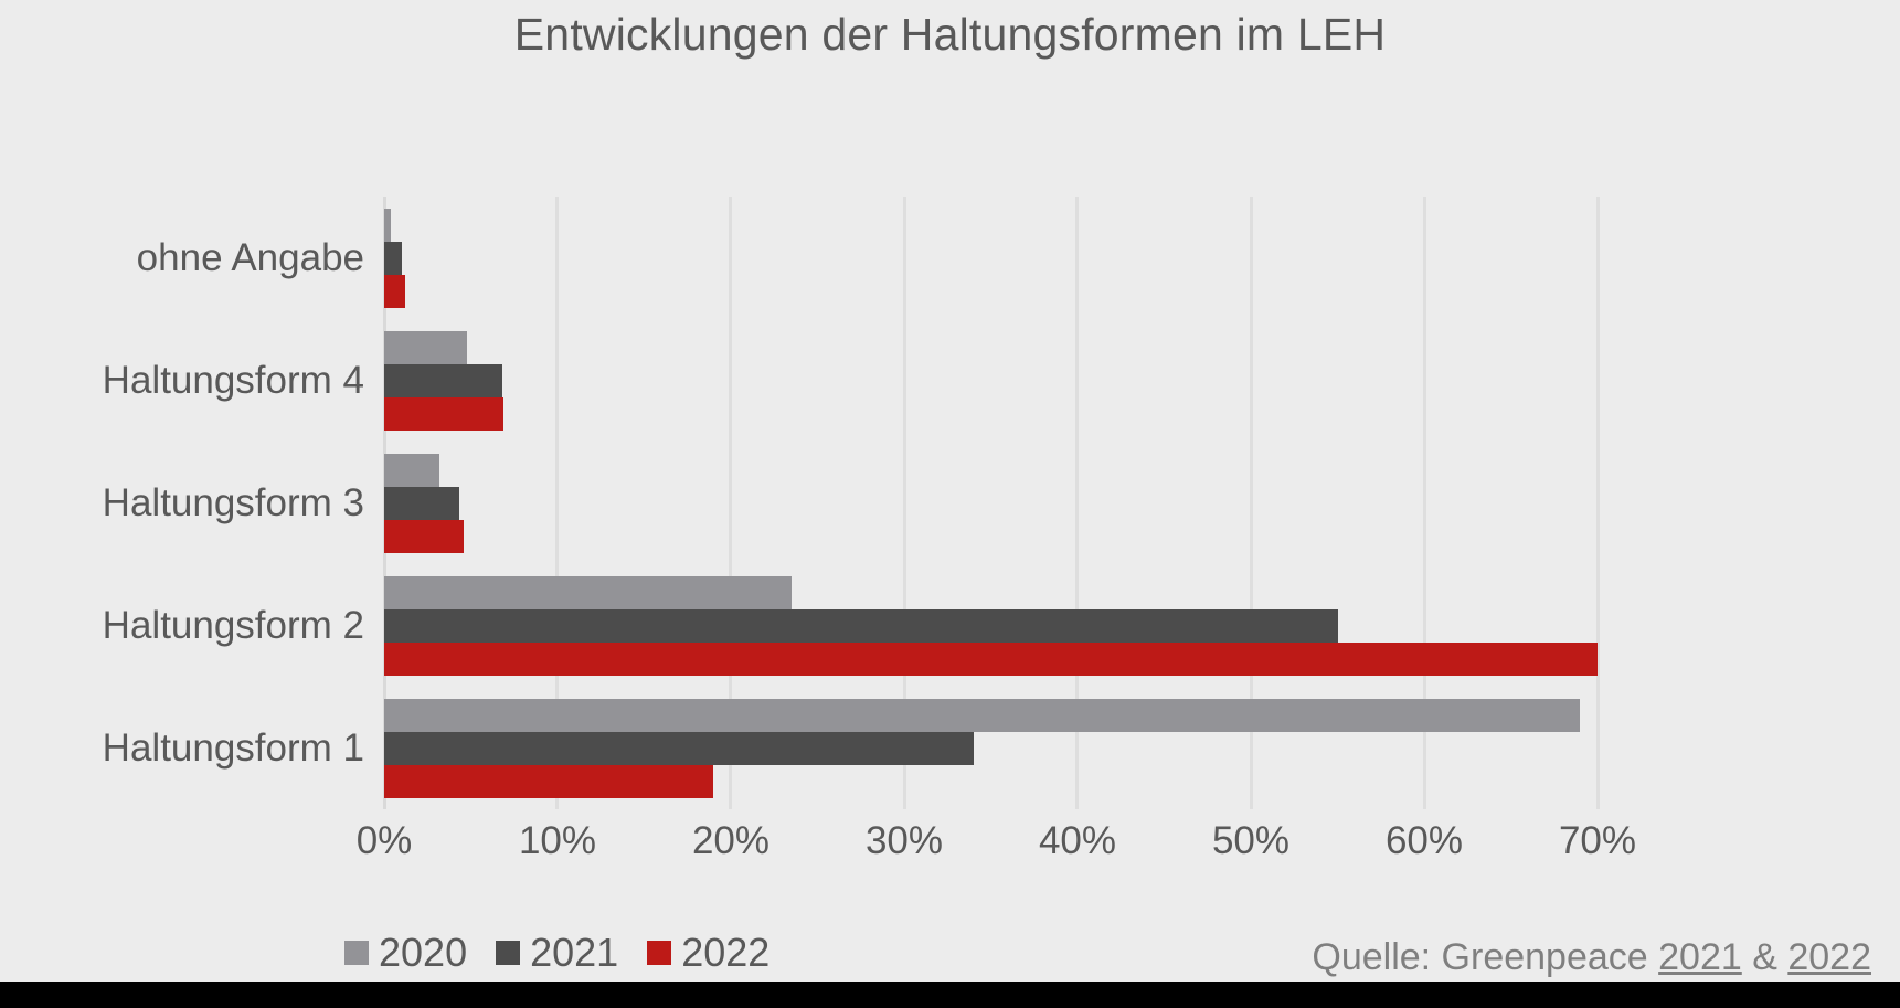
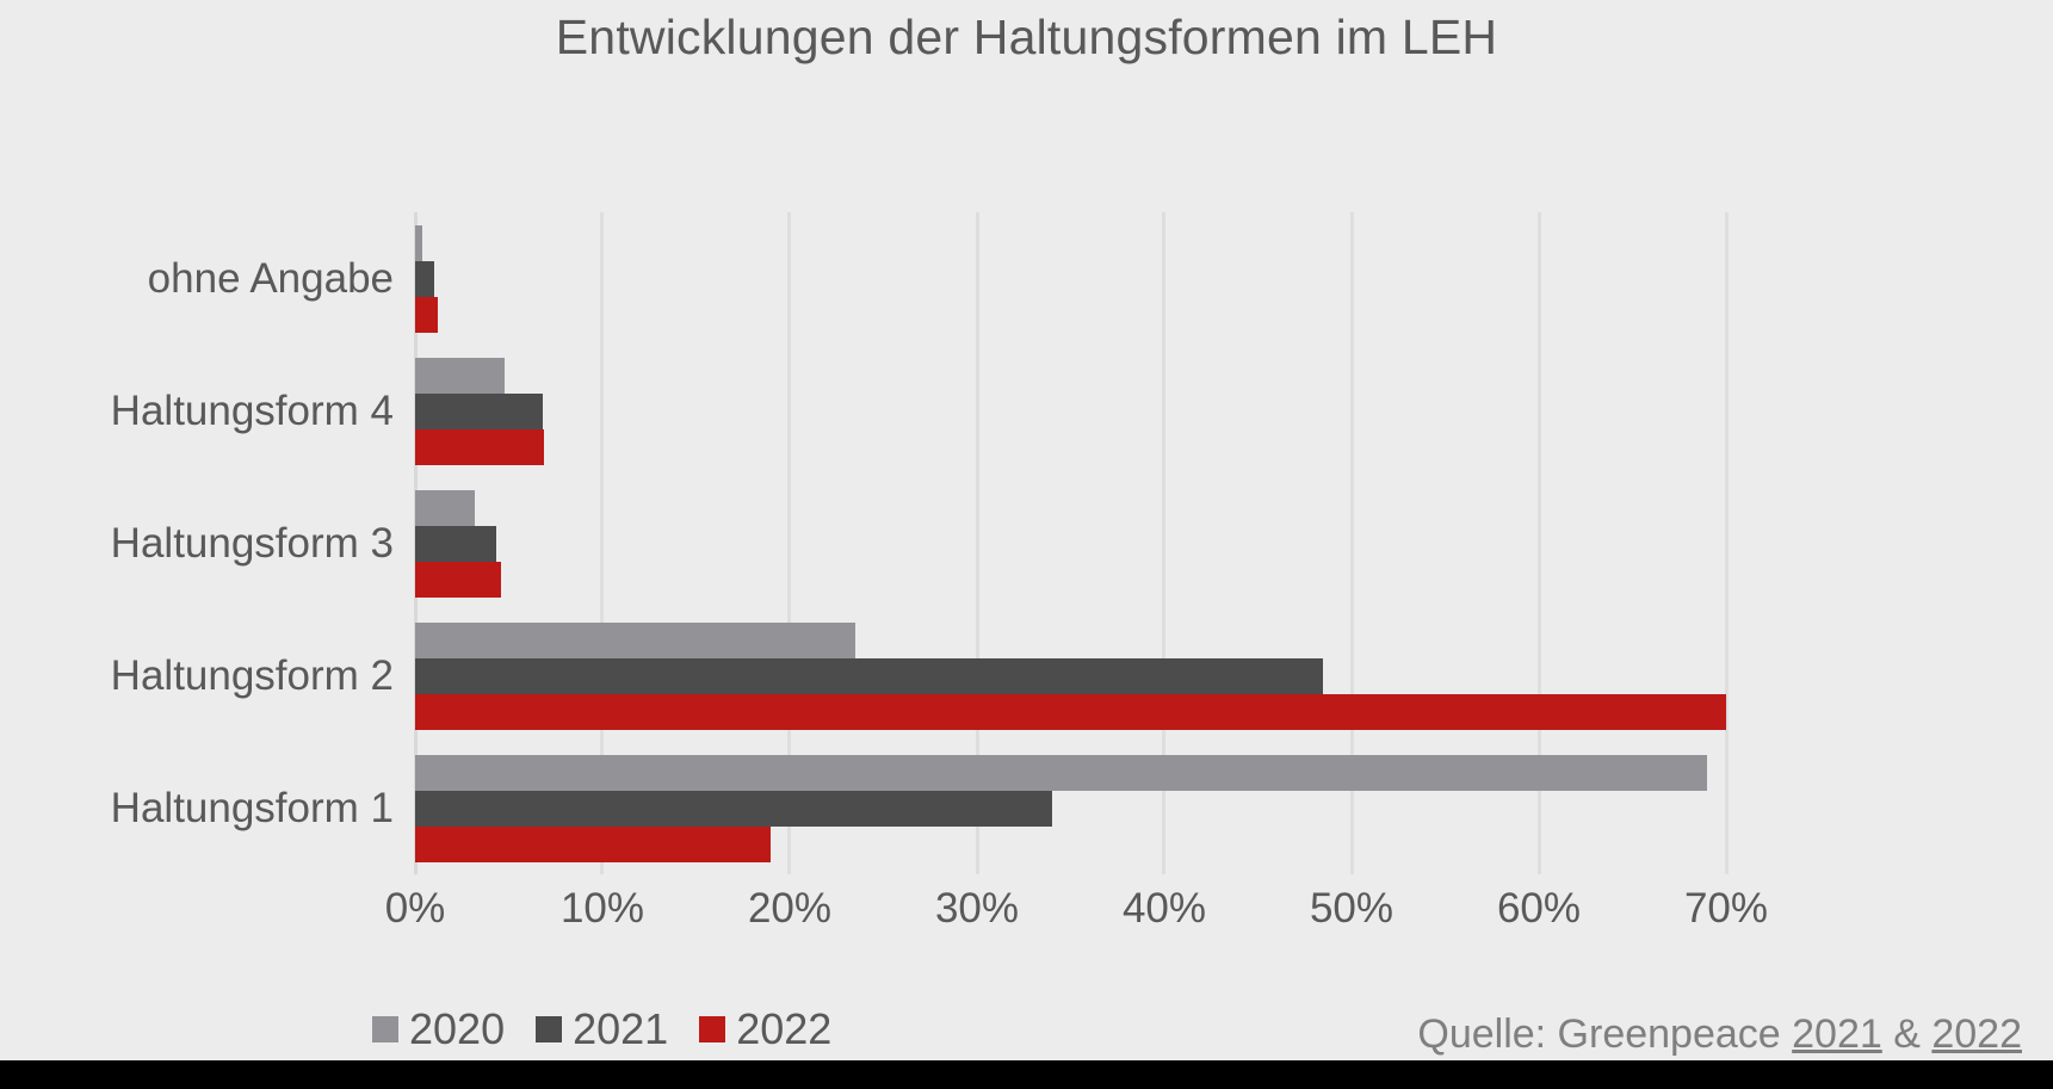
2021/Haltungsform 2: 55.0% -> 48.5%
